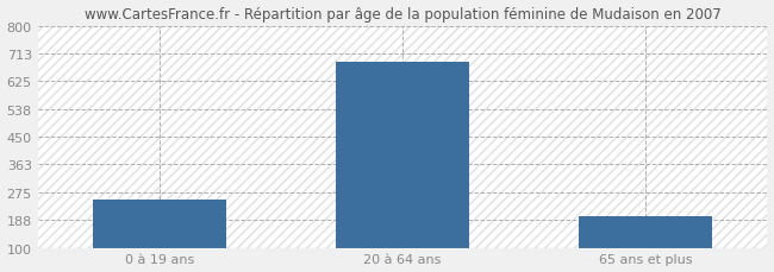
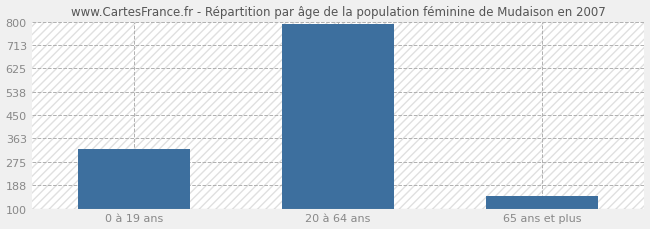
0 à 19 ans: 250 -> 322
20 à 64 ans: 685 -> 789
65 ans et plus: 200 -> 148
